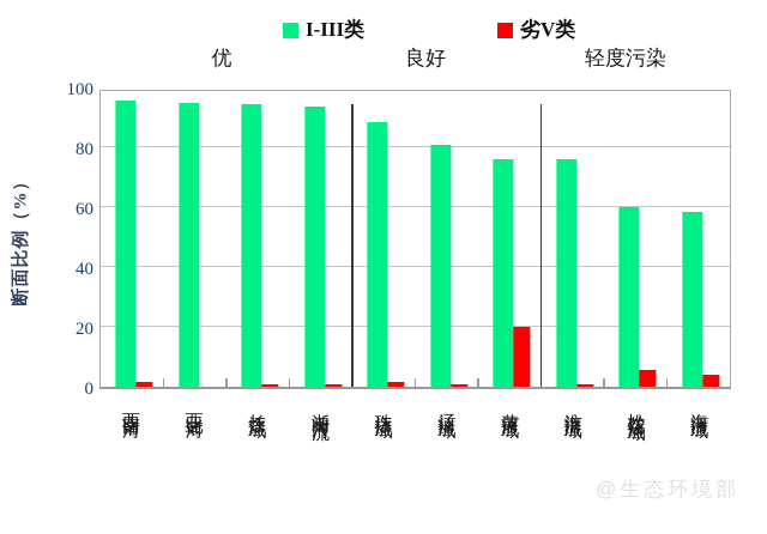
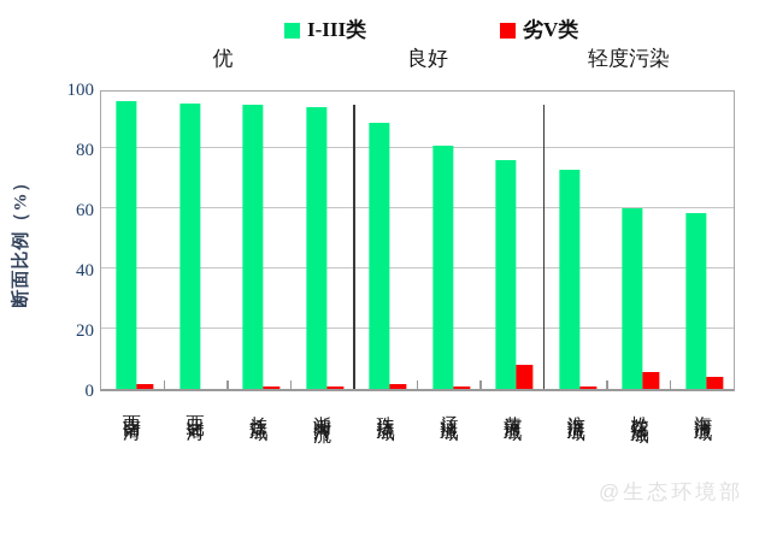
劣V类/黄河流域: 20 -> 8
I-III类/淮河流域: 76 -> 73
